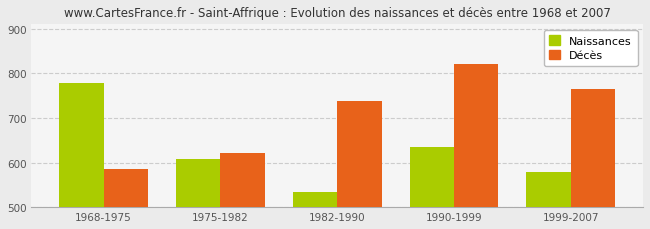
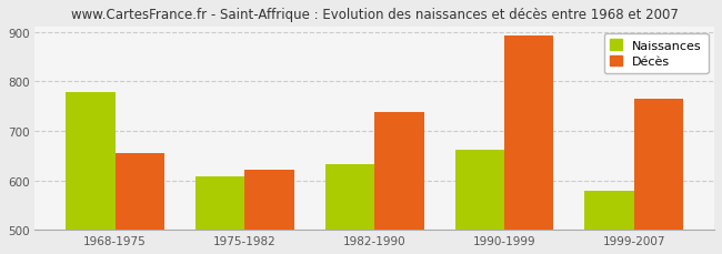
Décès/1968-1975: 585 -> 655
Naissances/1982-1990: 535 -> 633
Naissances/1990-1999: 635 -> 661
Décès/1990-1999: 820 -> 893
